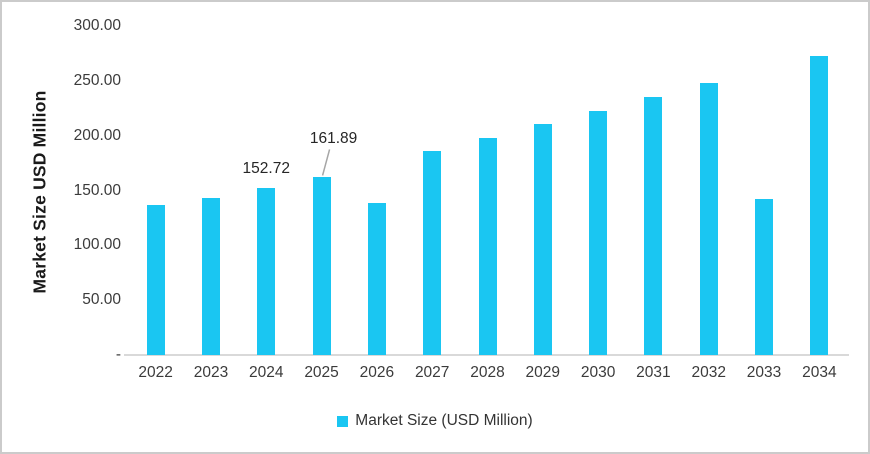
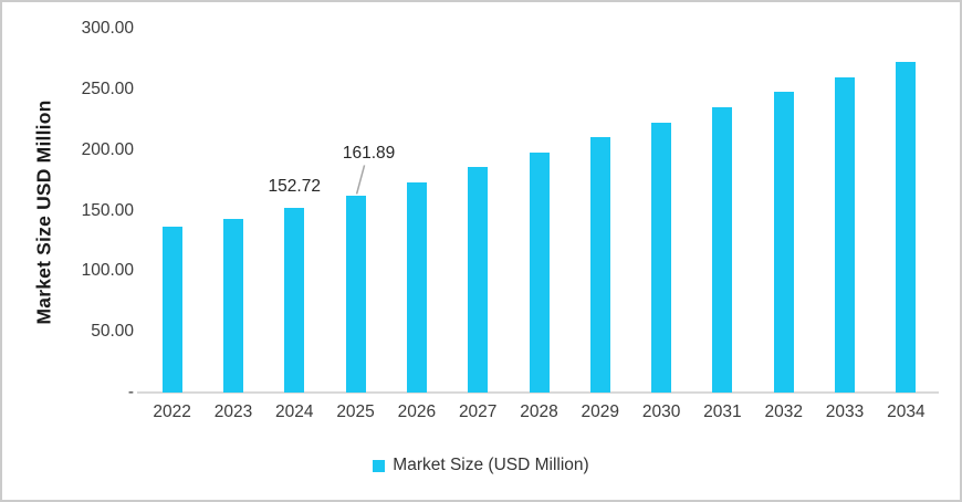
2026: 139 -> 174
2033: 142 -> 260
